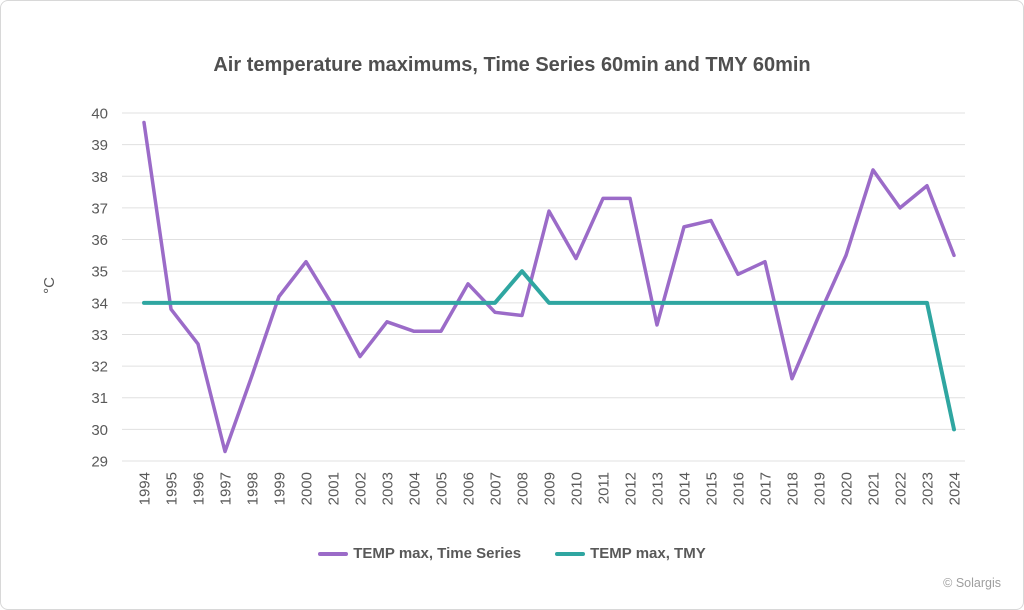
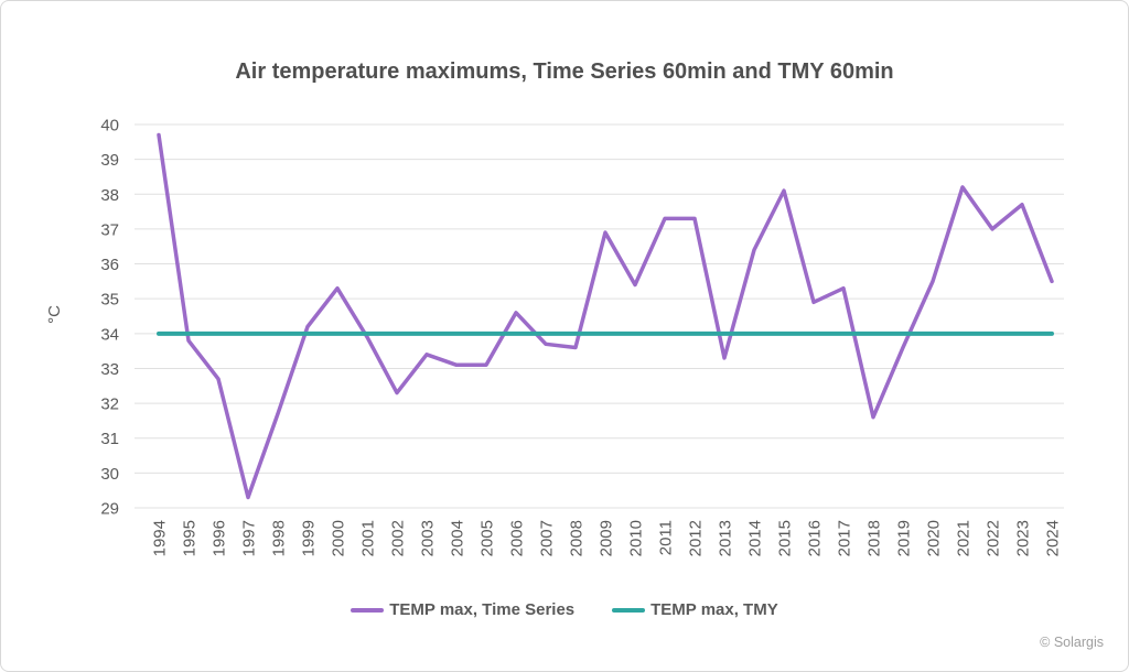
TEMP max, TMY/2008: 35 -> 34
TEMP max, Time Series/2015: 36.6 -> 38.1
TEMP max, TMY/2024: 30 -> 34
